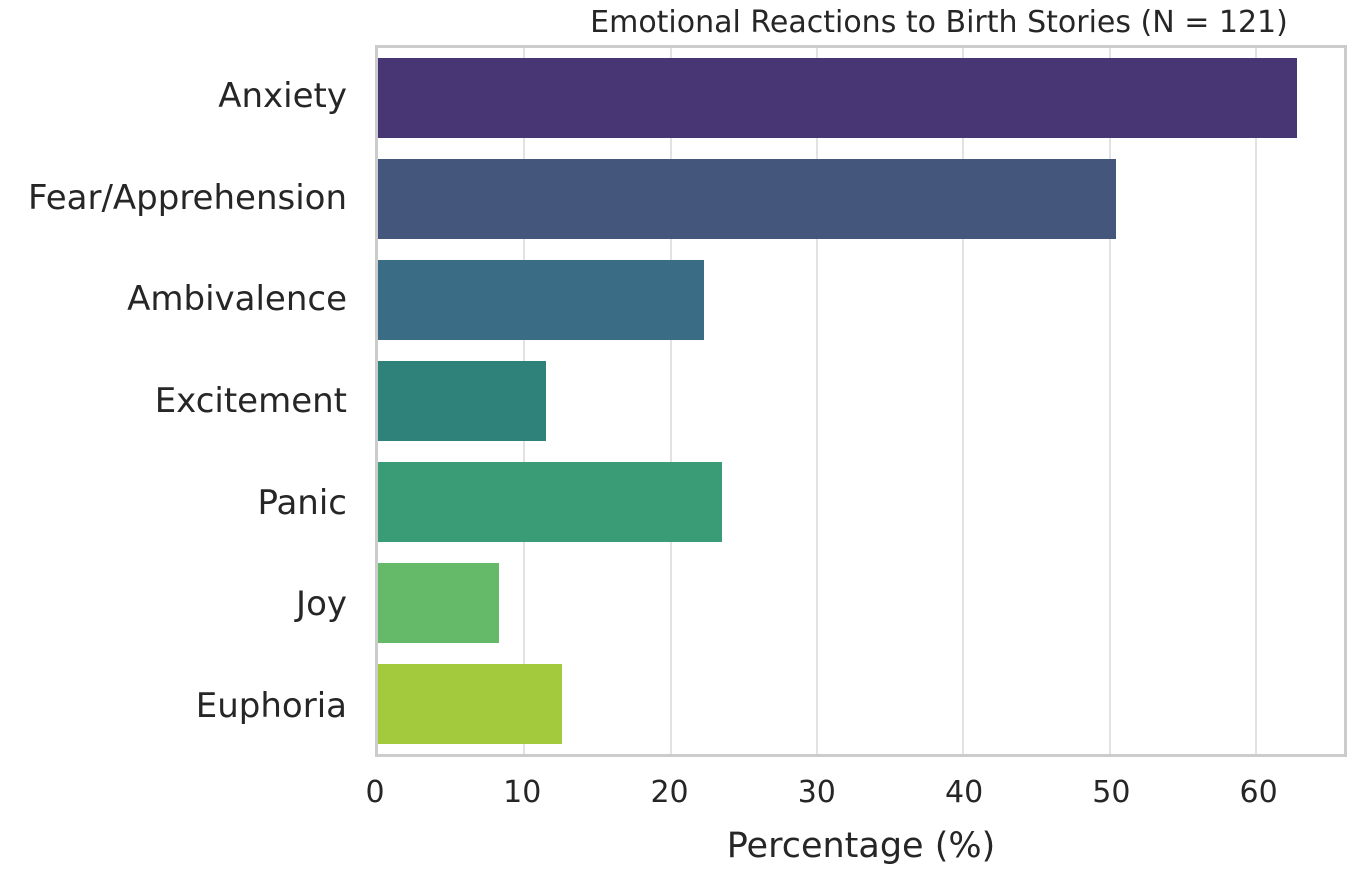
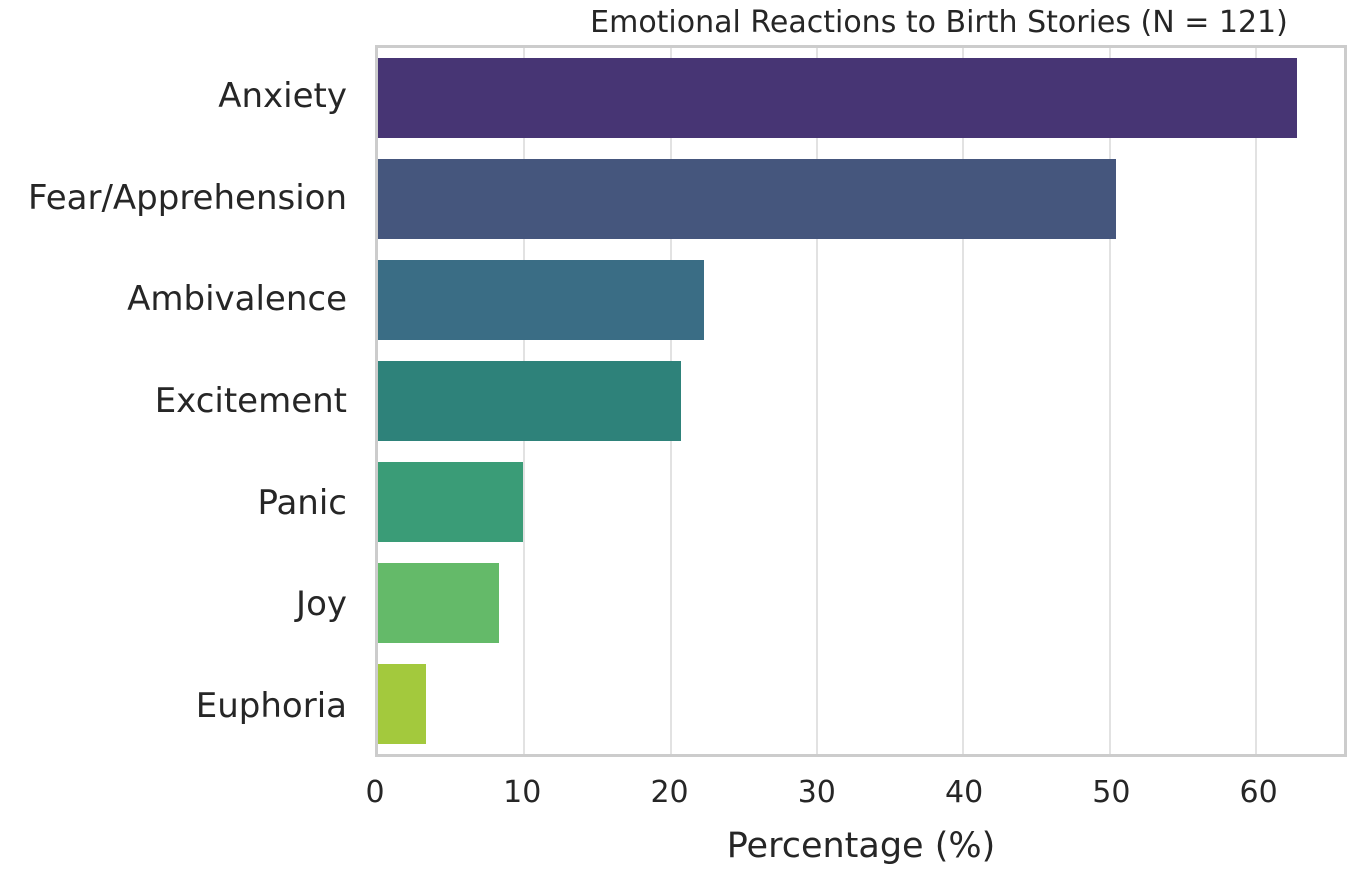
Excitement: 11.5 -> 20.7
Panic: 23.5 -> 9.9
Euphoria: 12.6 -> 3.3
